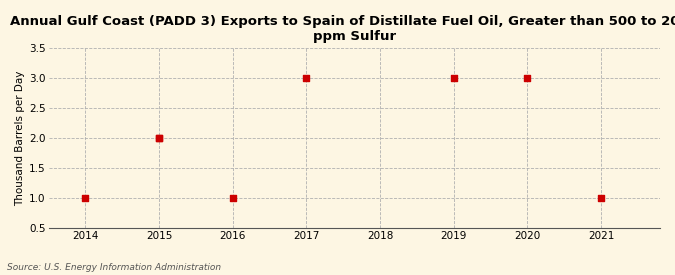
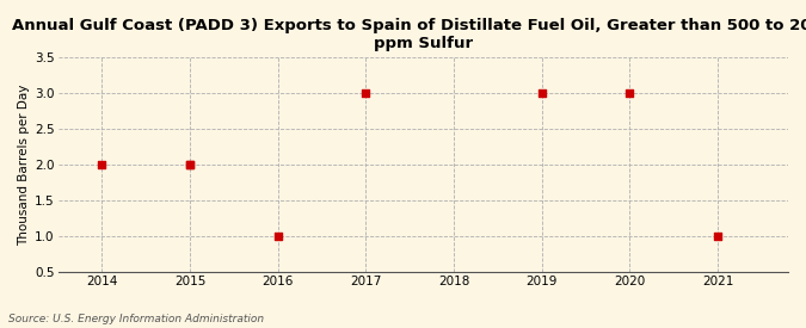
2014: 1 -> 2
